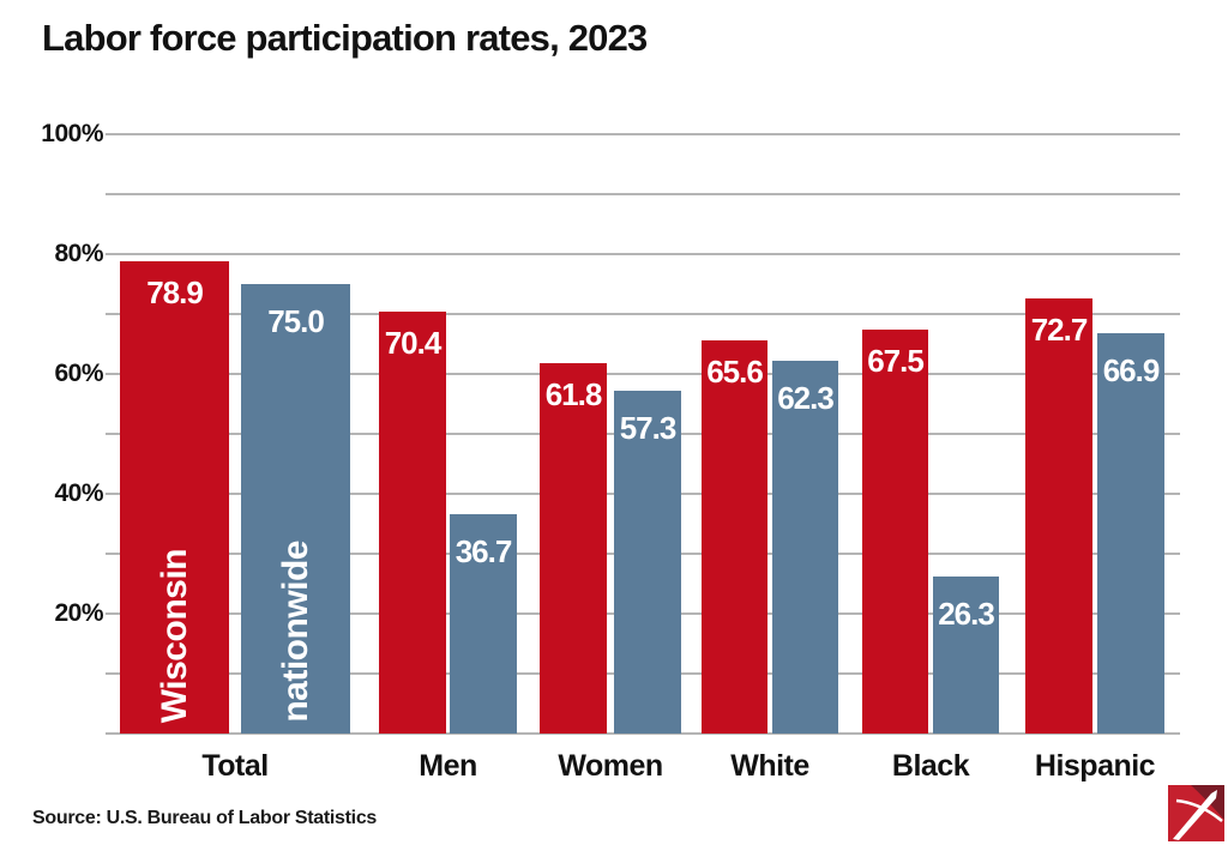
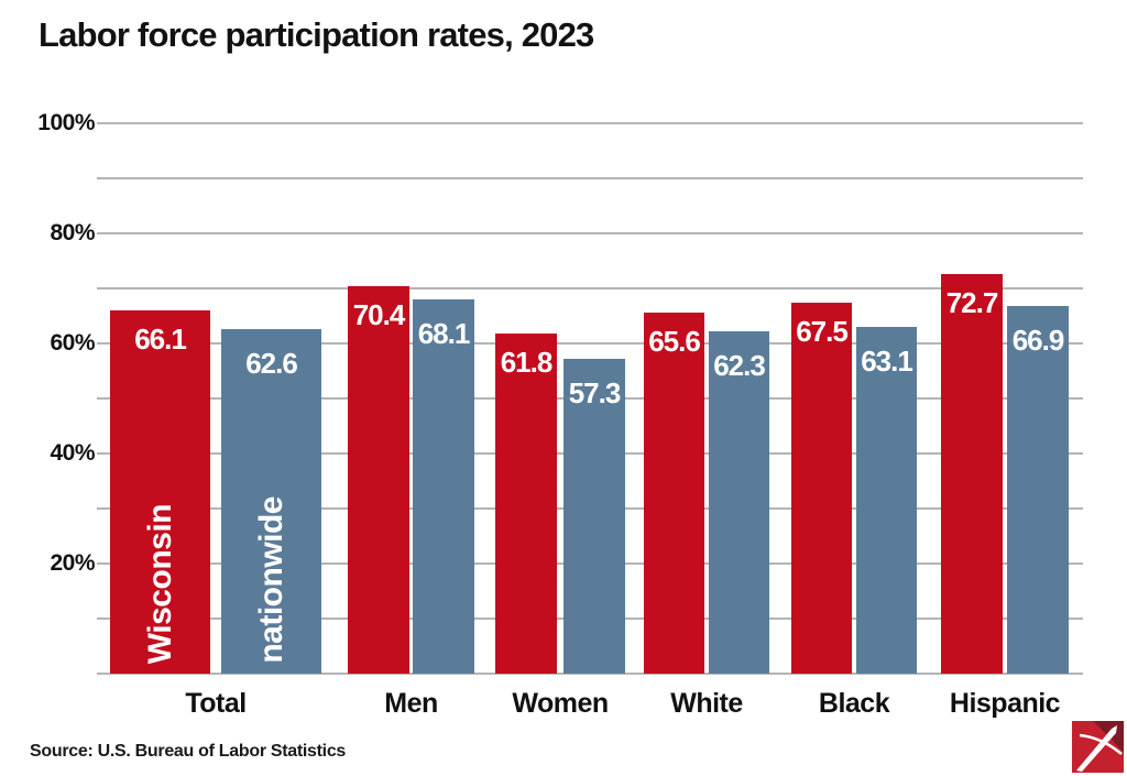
Wisconsin/Total: 78.9 -> 66.1
nationwide/Total: 75.0 -> 62.6
nationwide/Men: 36.7 -> 68.1
nationwide/Black: 26.3 -> 63.1
